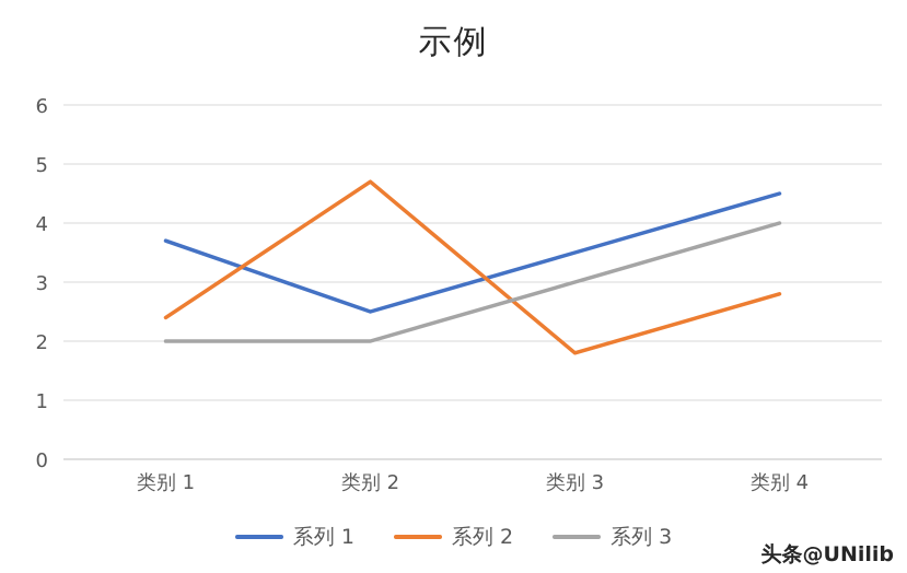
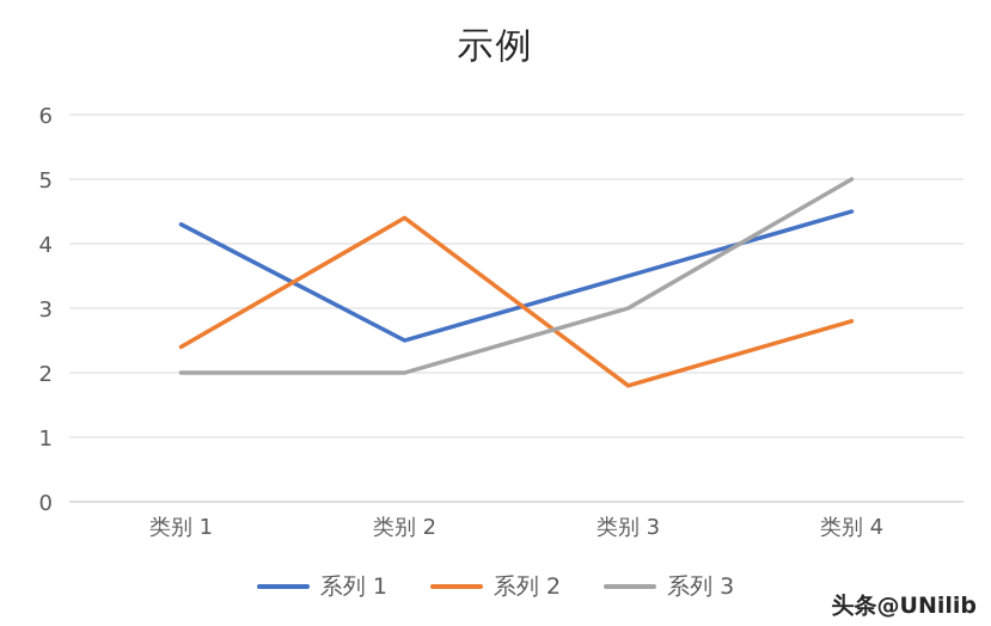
系列 1/类别 1: 3.7 -> 4.3
系列 2/类别 2: 4.7 -> 4.4
系列 3/类别 4: 4 -> 5
